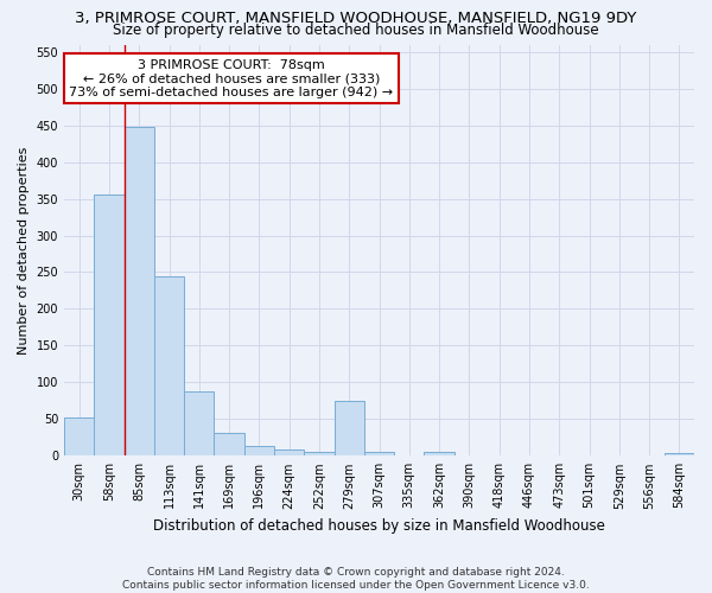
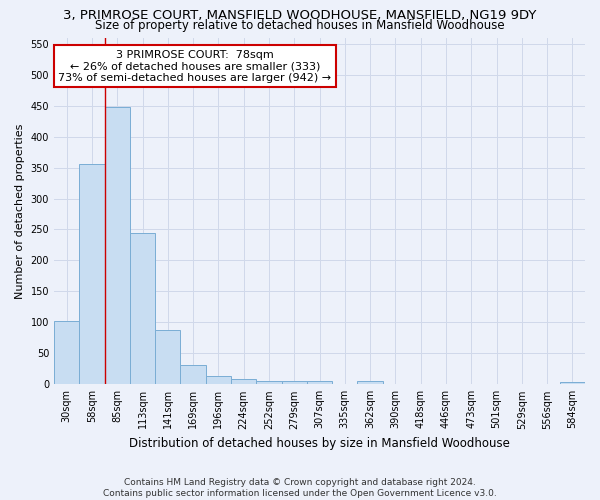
30sqm: 52 -> 102
279sqm: 74 -> 5
